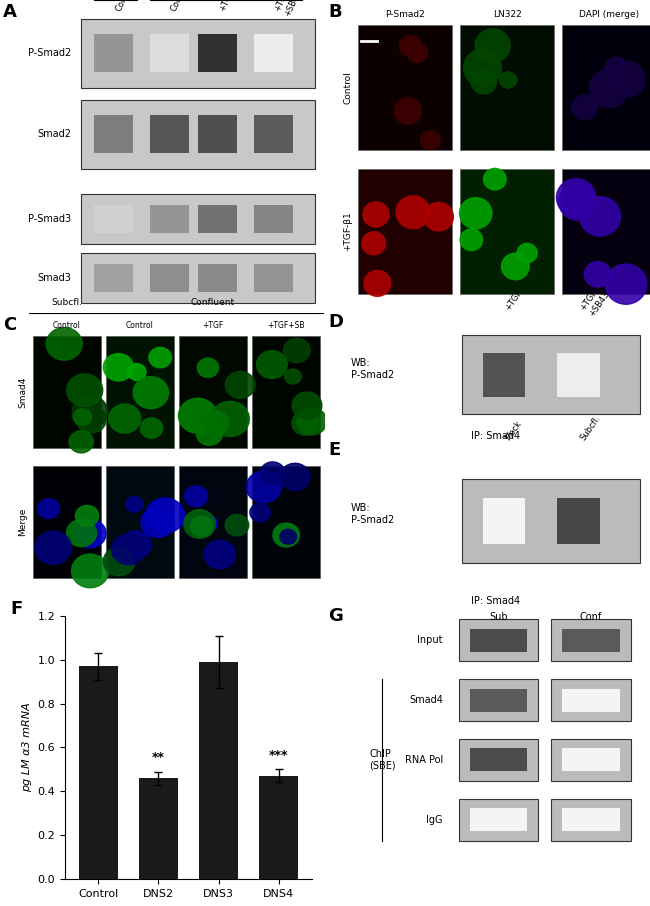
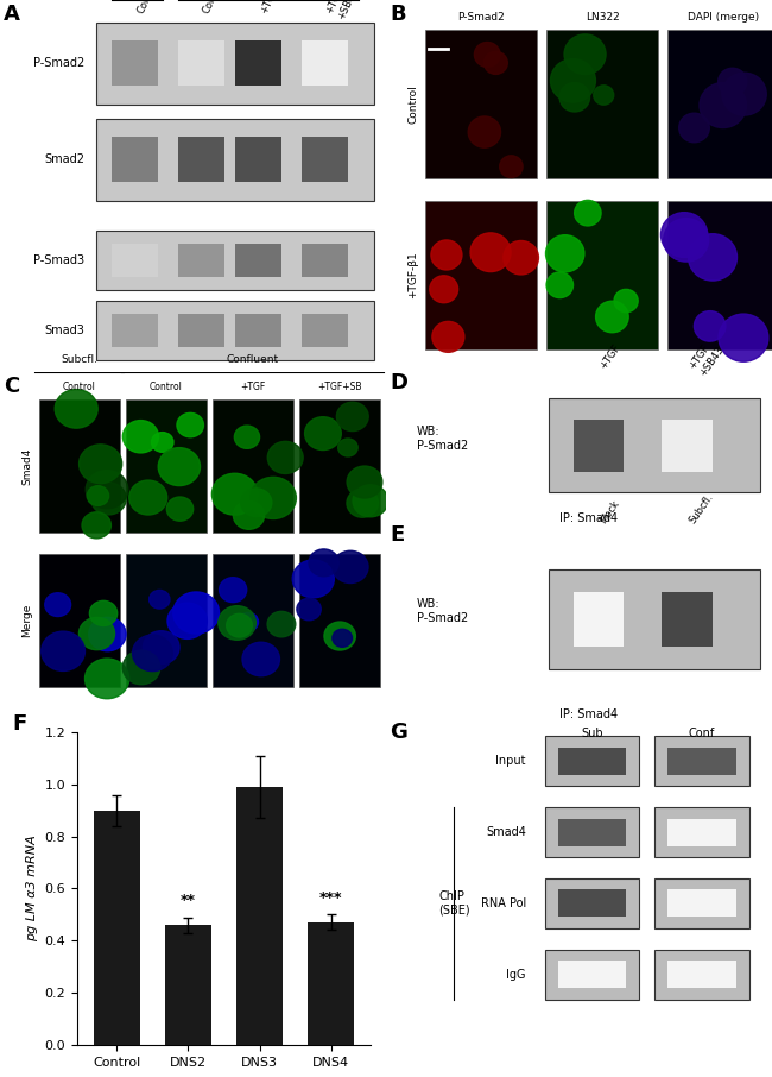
Control: 0.97 -> 0.90
